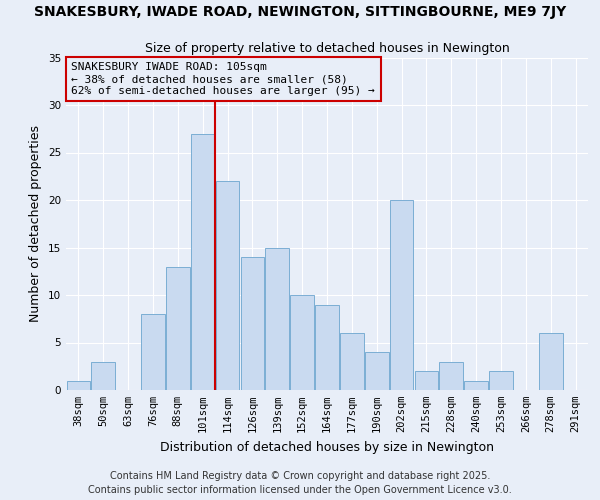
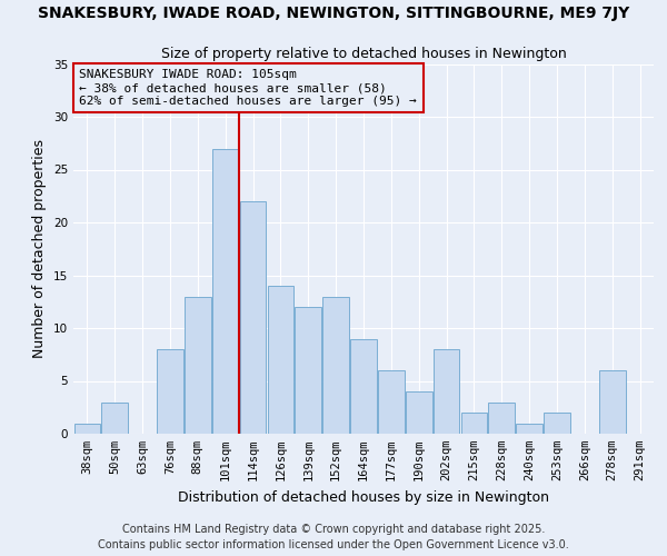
139sqm: 15 -> 12
152sqm: 10 -> 13
202sqm: 20 -> 8
